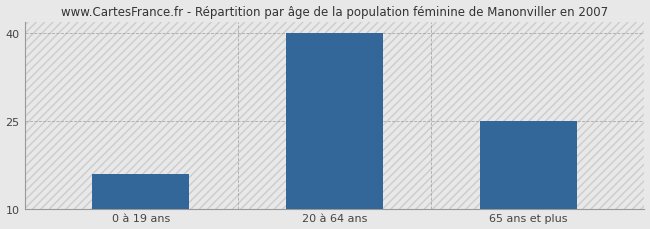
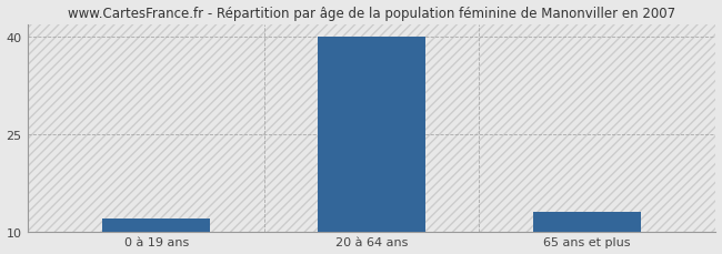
0 à 19 ans: 16 -> 12
65 ans et plus: 25 -> 13
